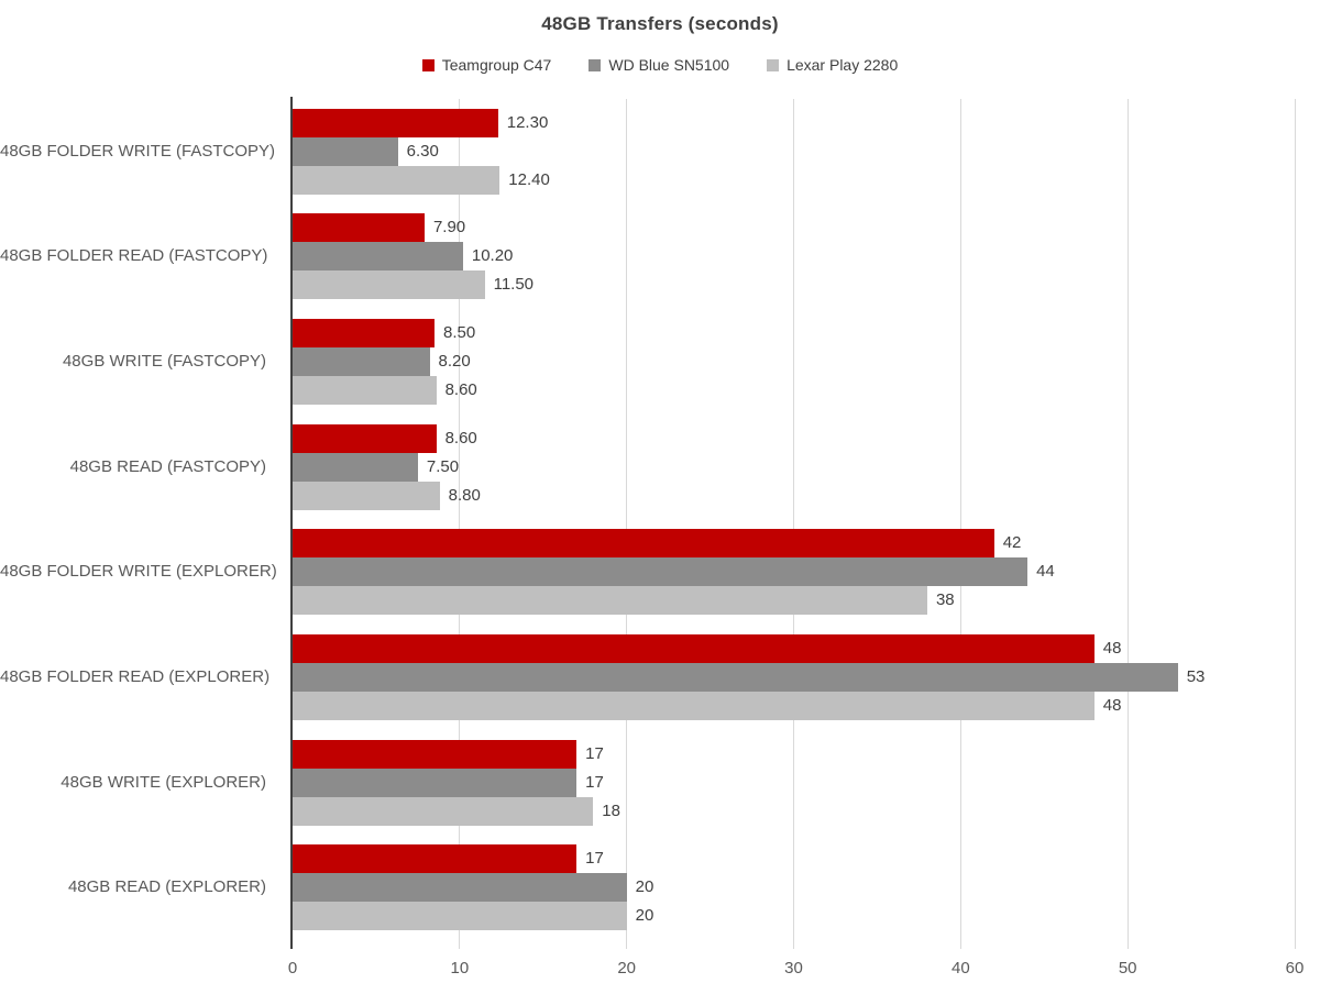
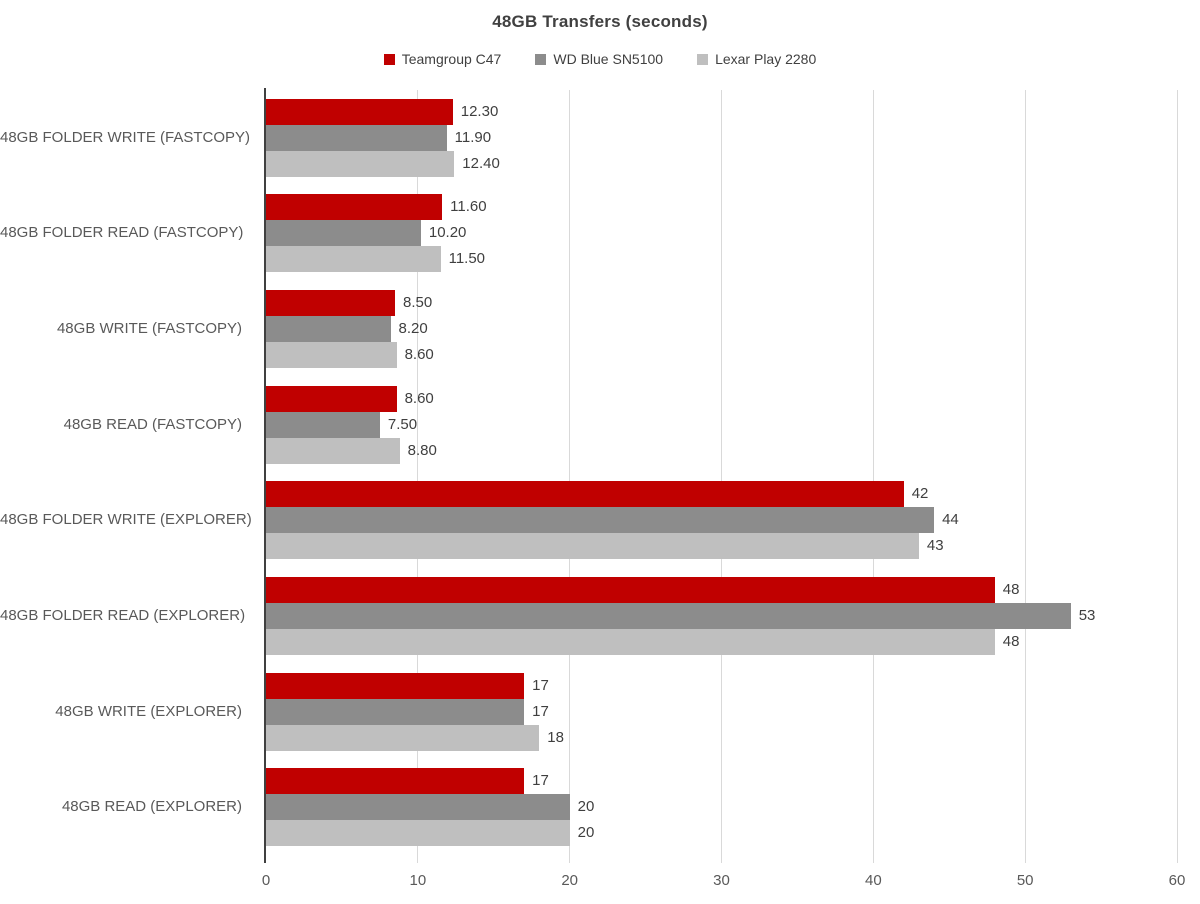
WD Blue SN5100/48GB FOLDER WRITE (FASTCOPY): 6.30 -> 11.90
Teamgroup C47/48GB FOLDER READ (FASTCOPY): 7.90 -> 11.60
Lexar Play 2280/48GB FOLDER WRITE (EXPLORER): 38 -> 43
